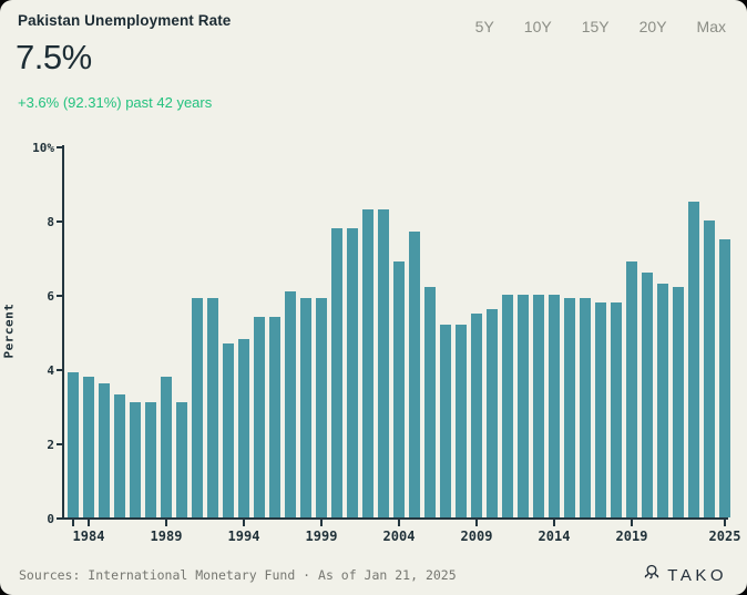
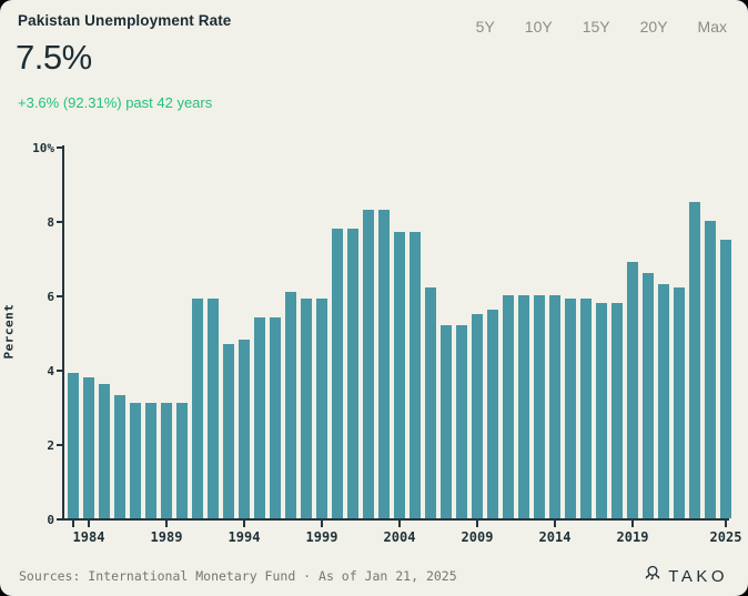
1989: 3.8% -> 3.1%
2004: 6.9% -> 7.7%
